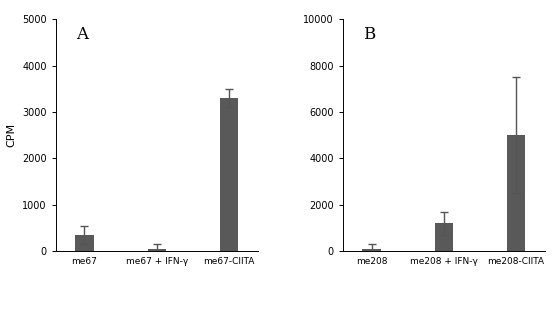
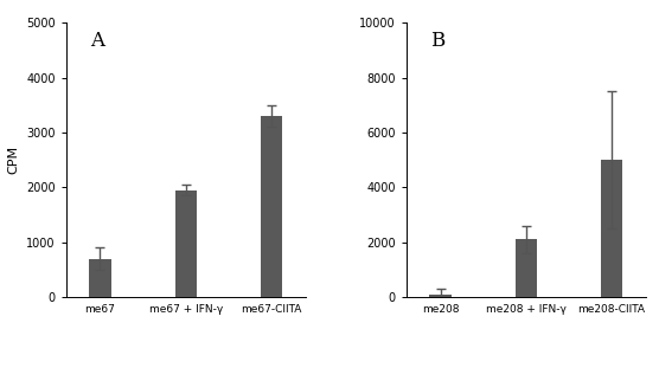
me67: 350 -> 700
me67 + IFN-γ: 50 -> 1950
me208 + IFN-γ: 1200 -> 2100
